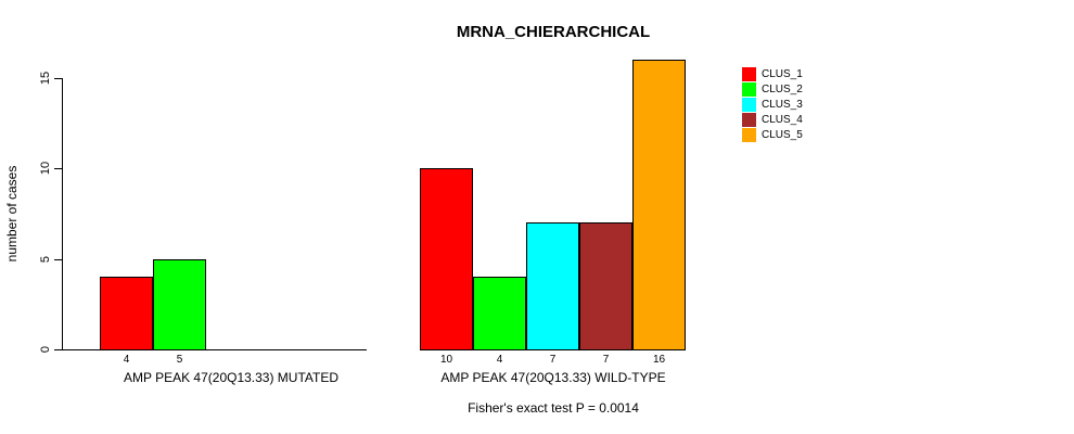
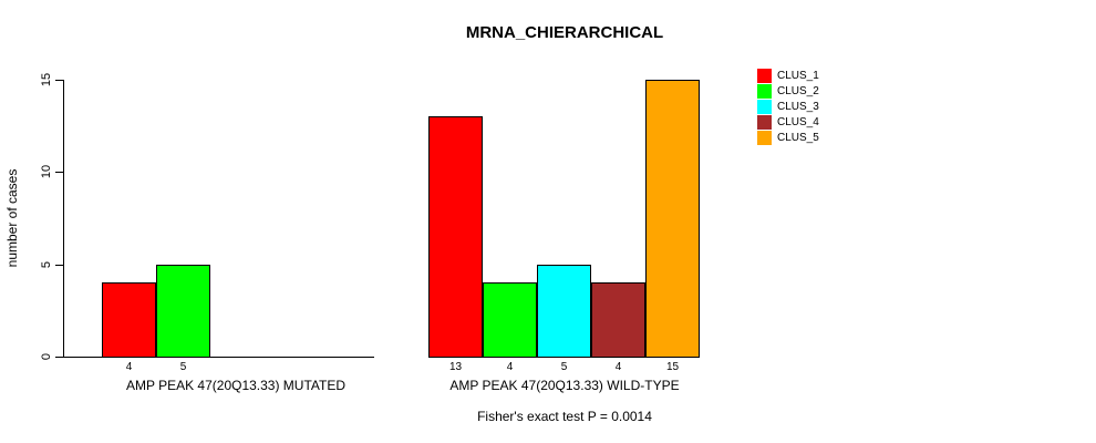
CLUS_1/AMP PEAK 47(20Q13.33) WILD-TYPE: 10 -> 13
CLUS_3/AMP PEAK 47(20Q13.33) WILD-TYPE: 7 -> 5
CLUS_4/AMP PEAK 47(20Q13.33) WILD-TYPE: 7 -> 4
CLUS_5/AMP PEAK 47(20Q13.33) WILD-TYPE: 16 -> 15
